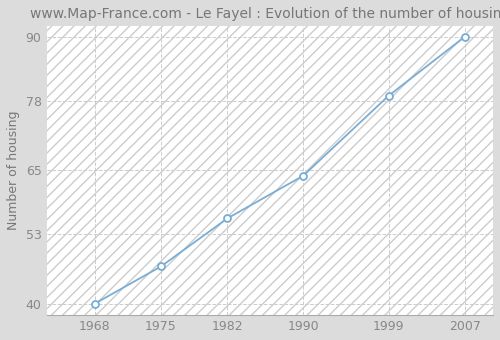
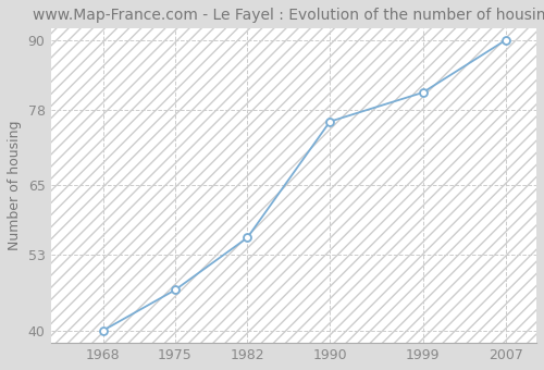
1990: 64 -> 76
1999: 79 -> 81
